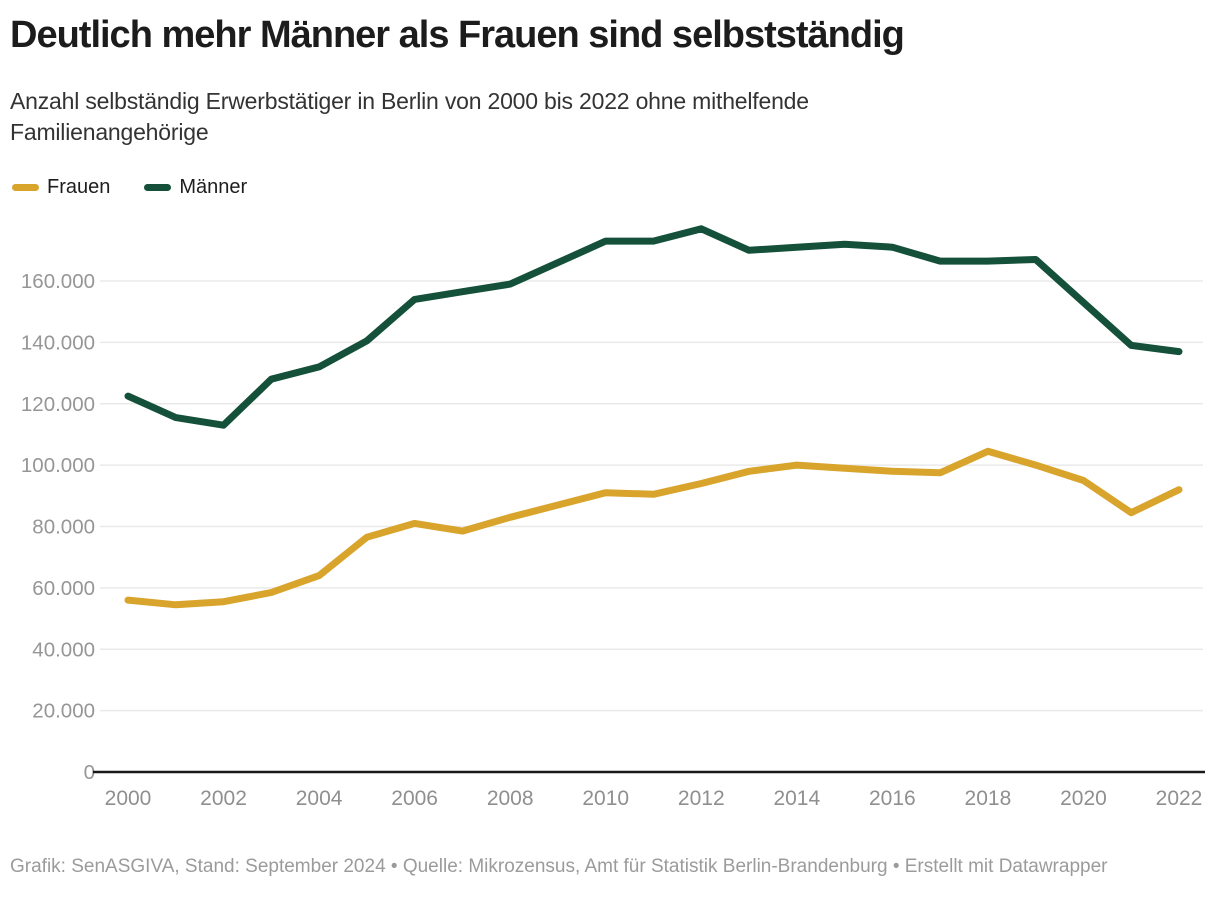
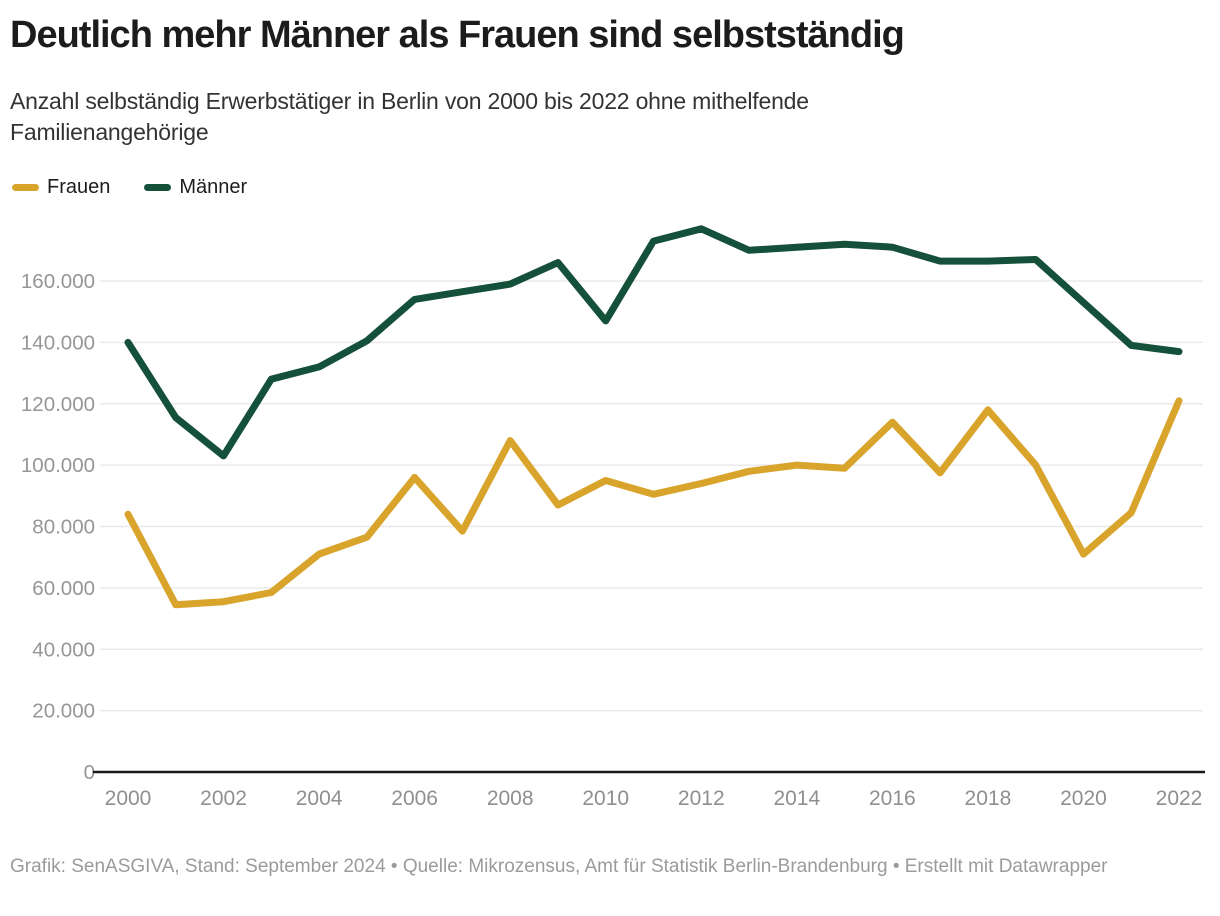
Frauen/2000: 56000 -> 84000
Männer/2000: 122000 -> 140000
Männer/2002: 113000 -> 103000
Frauen/2004: 64000 -> 71000
Frauen/2006: 81000 -> 96000
Frauen/2008: 83000 -> 108000
Frauen/2010: 91000 -> 95000
Männer/2010: 173000 -> 147000
Frauen/2016: 98000 -> 114000
Frauen/2018: 104000 -> 118000
Frauen/2020: 95000 -> 71000
Frauen/2022: 92000 -> 121000
